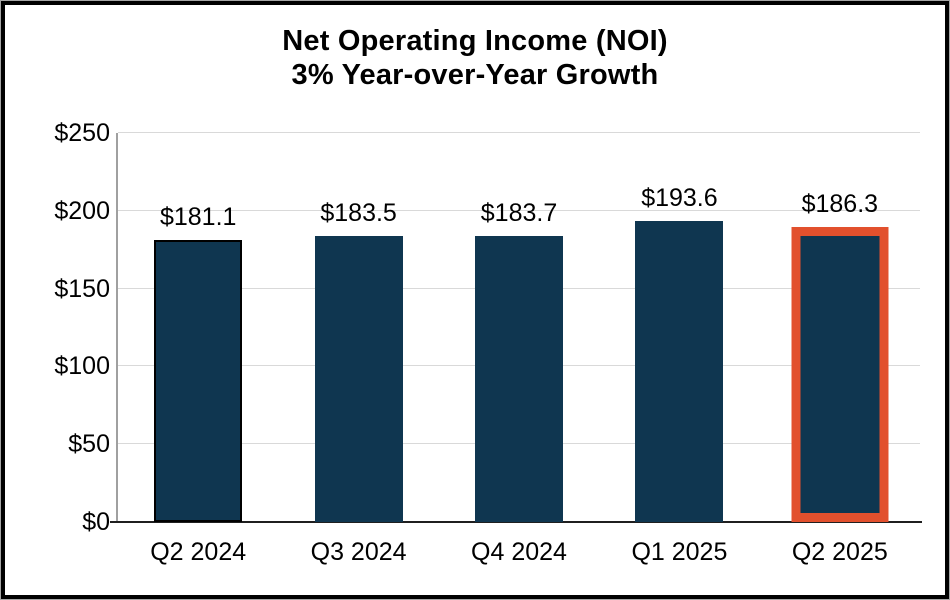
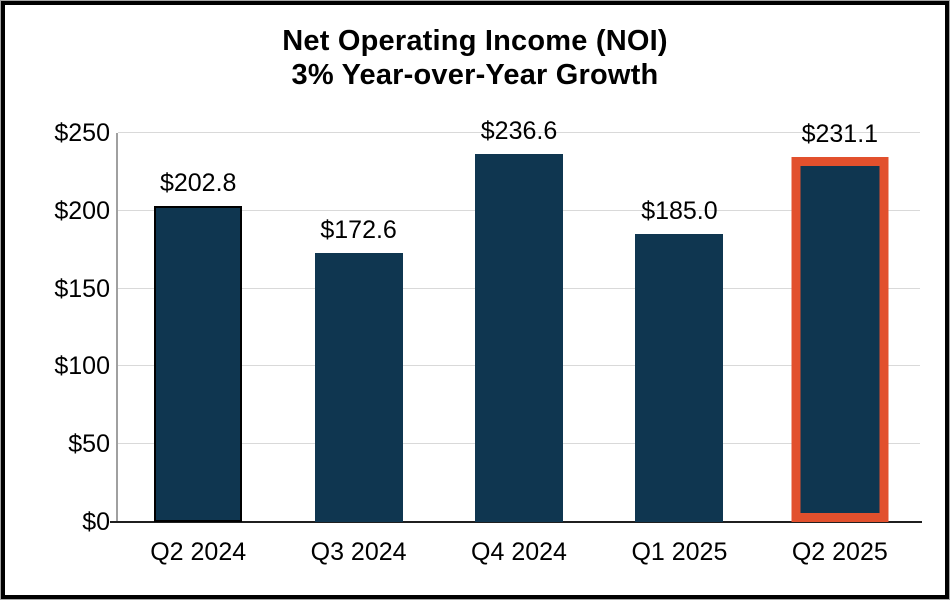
Q2 2024: $181.1 -> $202.8
Q3 2024: $183.5 -> $172.6
Q4 2024: $183.7 -> $236.6
Q1 2025: $193.6 -> $185.0
Q2 2025: $186.3 -> $231.1
